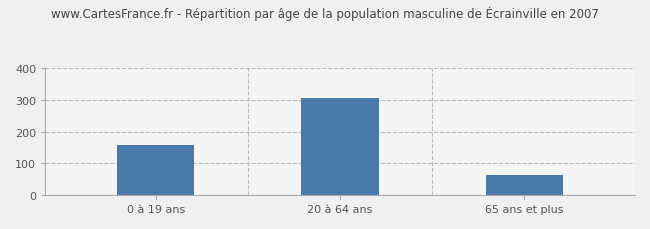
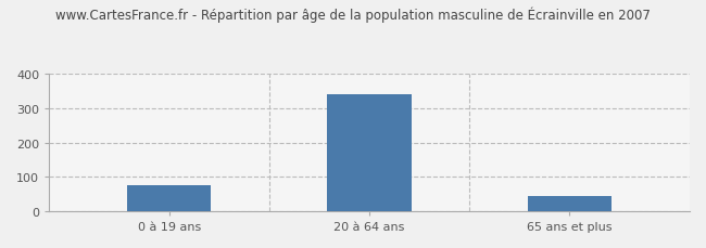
0 à 19 ans: 157 -> 75
20 à 64 ans: 305 -> 340
65 ans et plus: 62 -> 45
